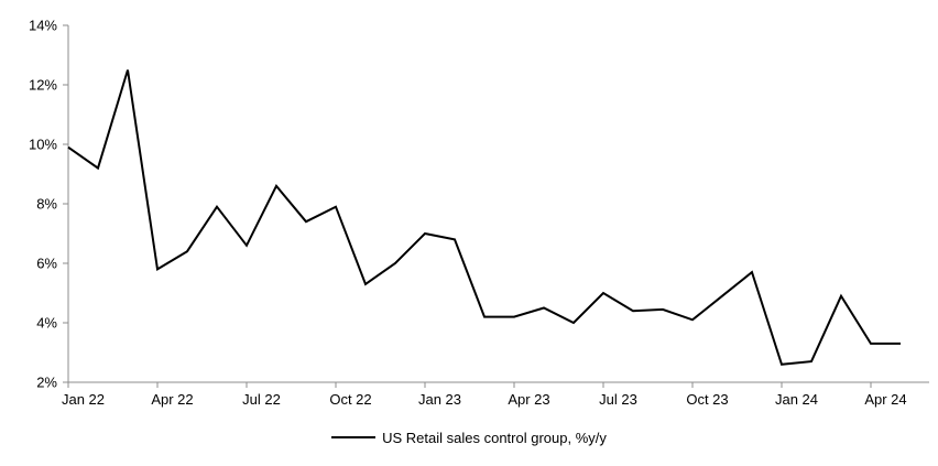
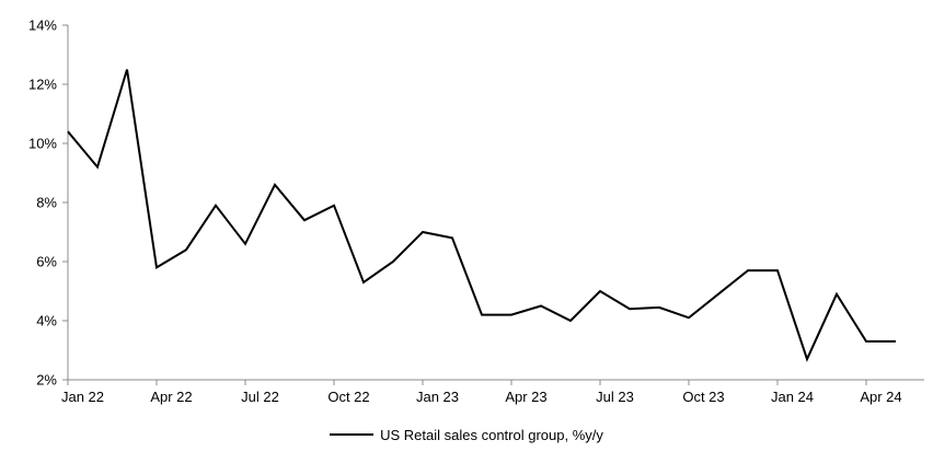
Jan 22: 9.9% -> 10.4%
Jan 24: 2.6% -> 5.7%
